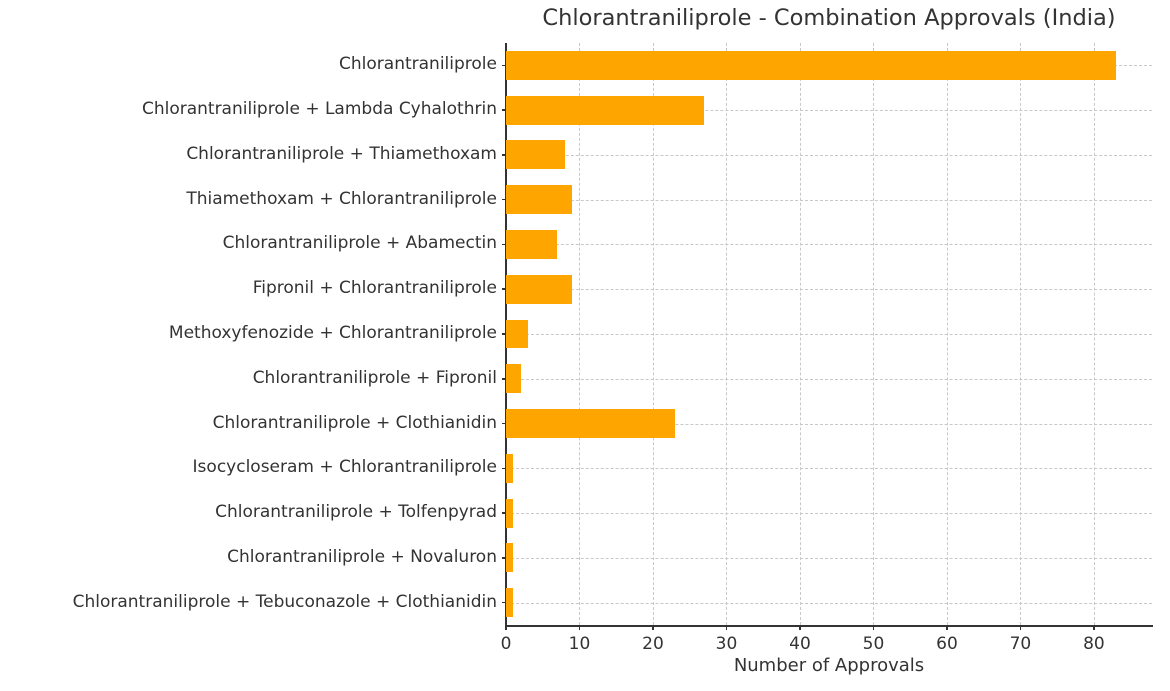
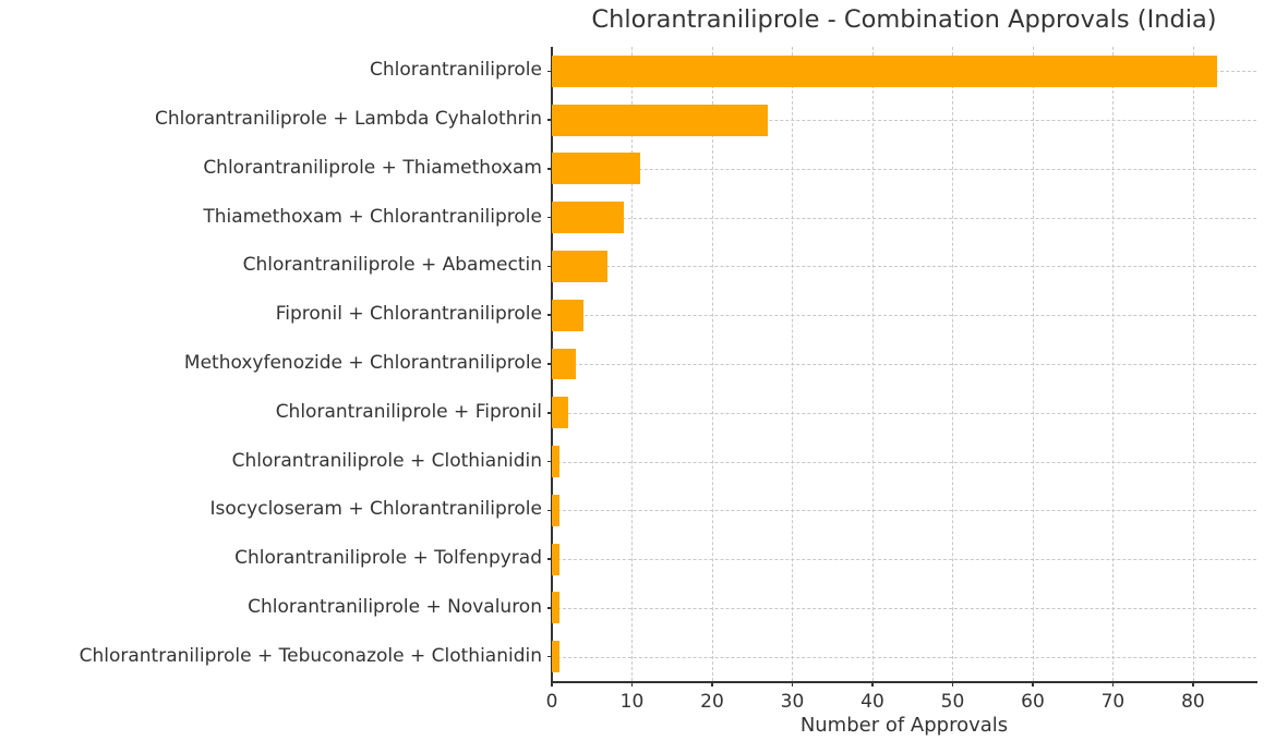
Chlorantraniliprole + Thiamethoxam: 8 -> 11
Fipronil + Chlorantraniliprole: 9 -> 4
Chlorantraniliprole + Clothianidin: 23 -> 1
